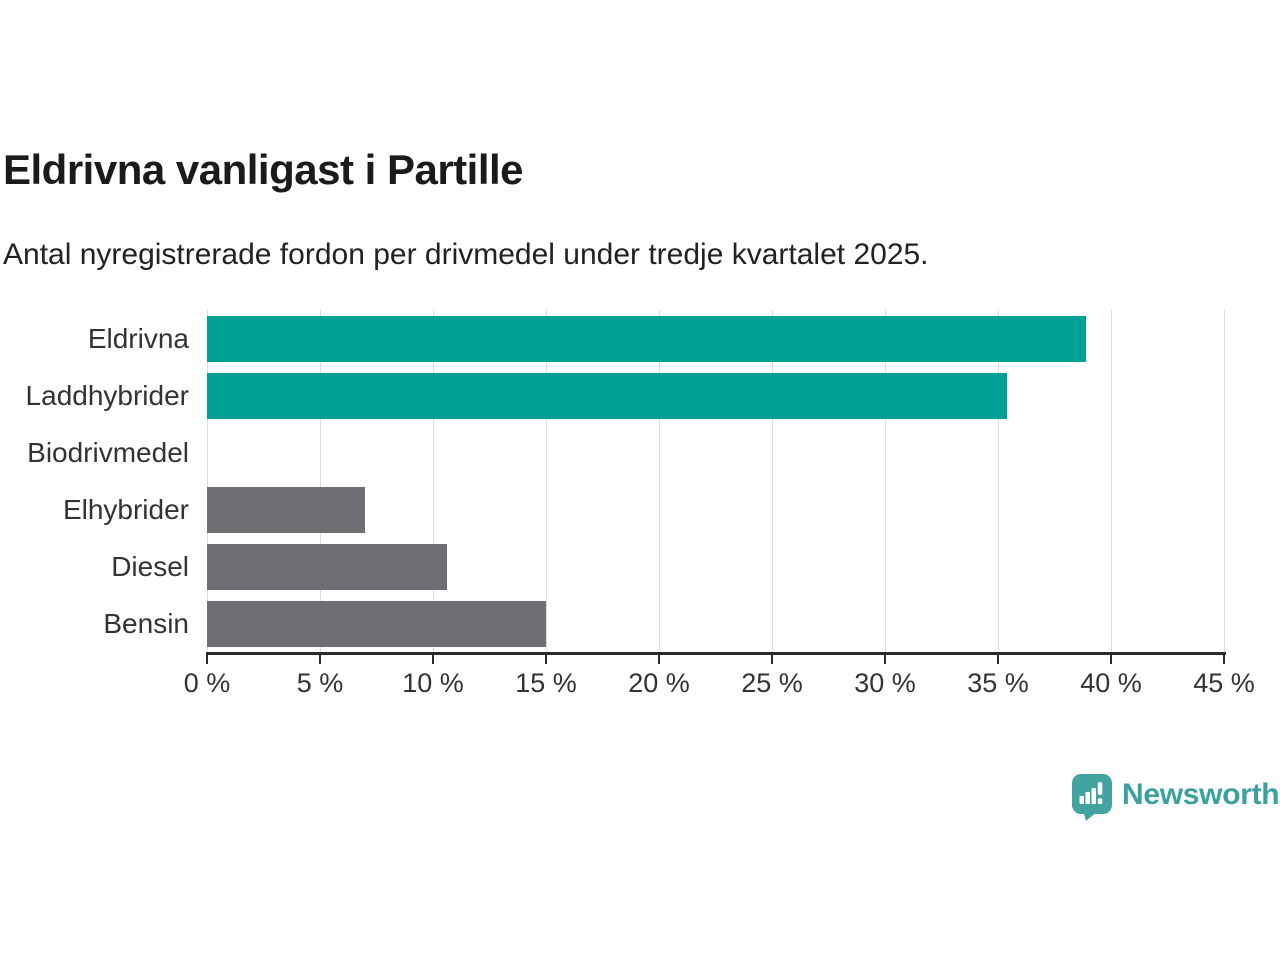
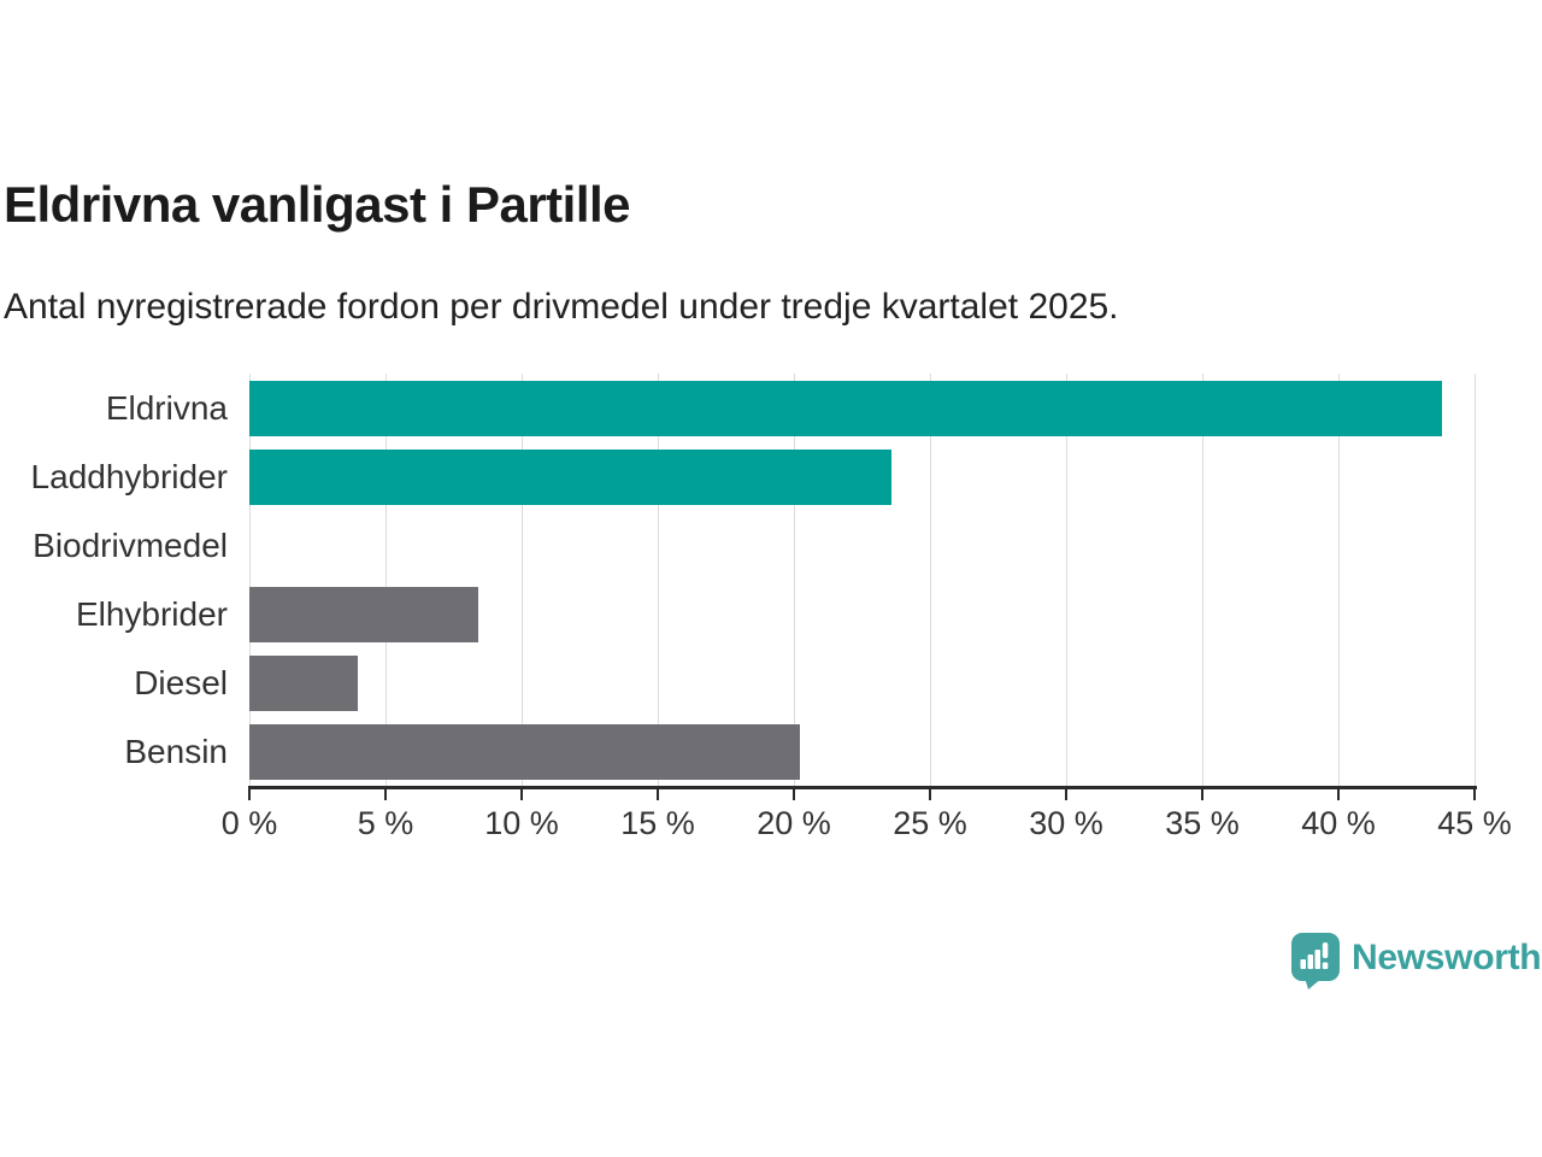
Eldrivna: 38.9% -> 43.8%
Laddhybrider: 35.4% -> 23.6%
Elhybrider: 7.0% -> 8.4%
Diesel: 10.6% -> 4.0%
Bensin: 15.0% -> 20.2%
